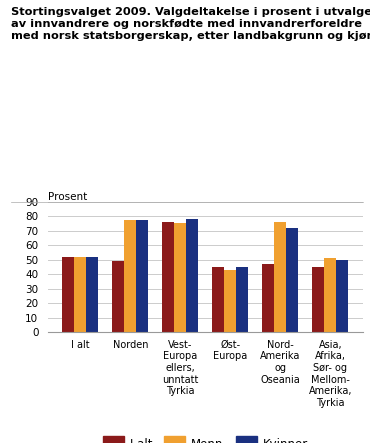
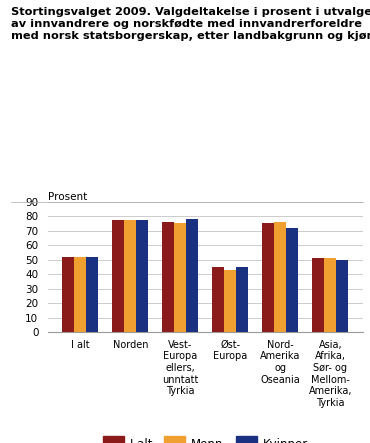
I alt/Norden: 49 -> 77
I alt/Nord- Amerika og Oseania: 47 -> 75
I alt/Asia, Afrika, Sør- og Mellom- Amerika, Tyrkia: 45 -> 51
